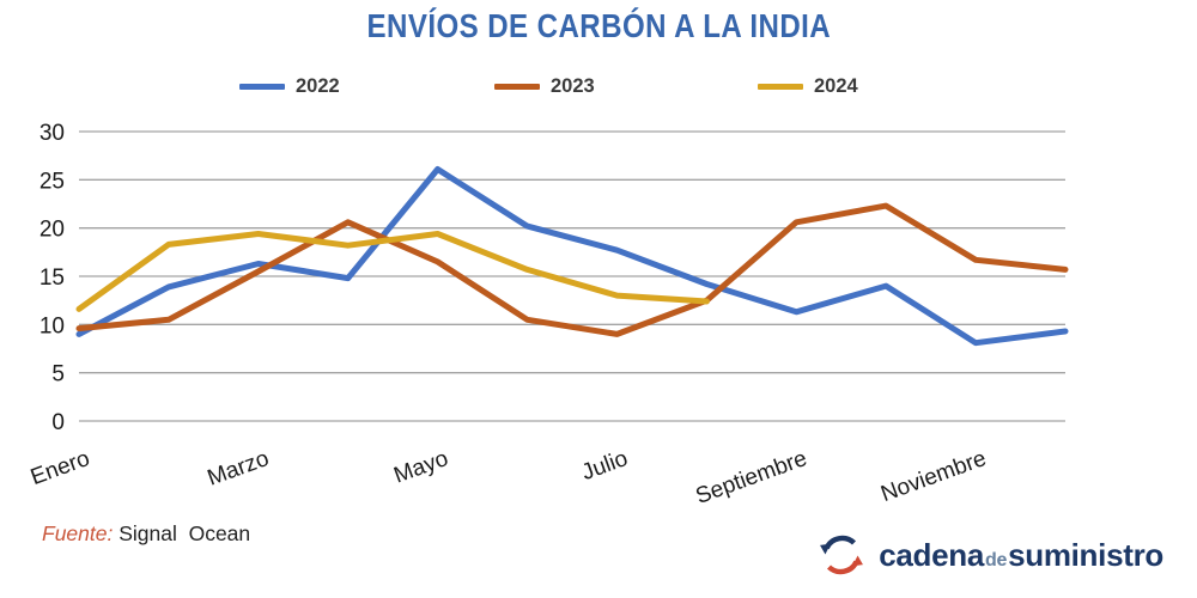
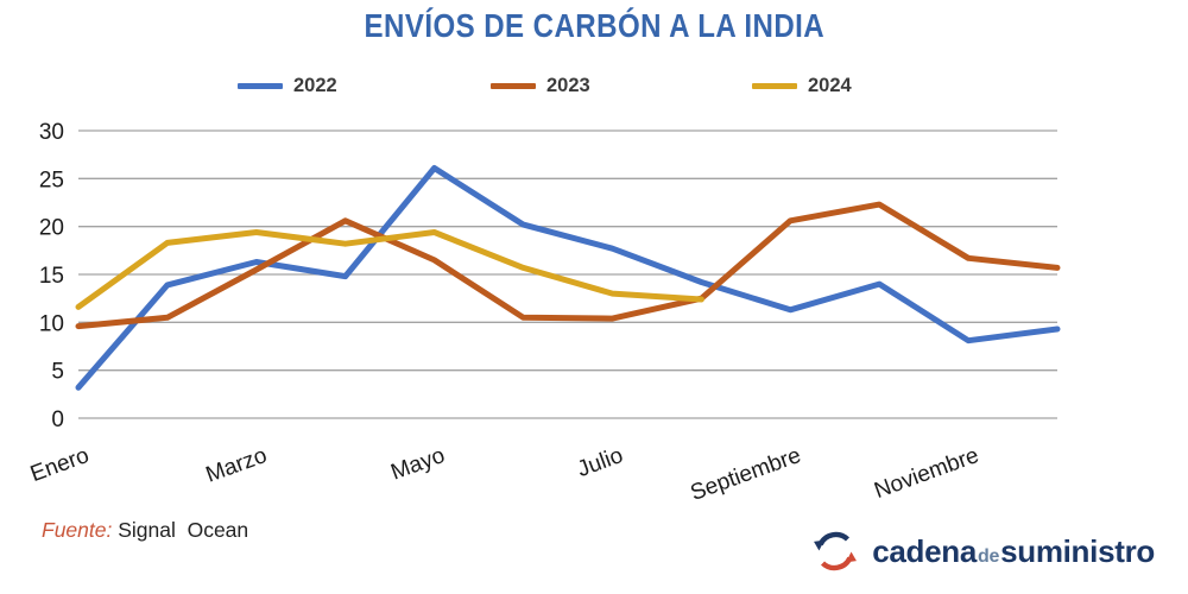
2022/Enero: 9 -> 3
2023/Julio: 9 -> 10
